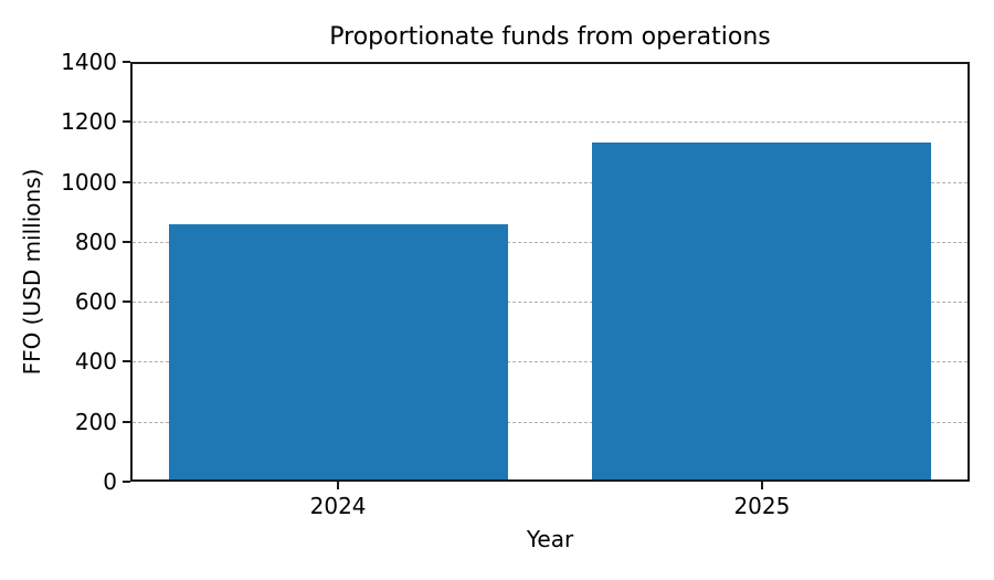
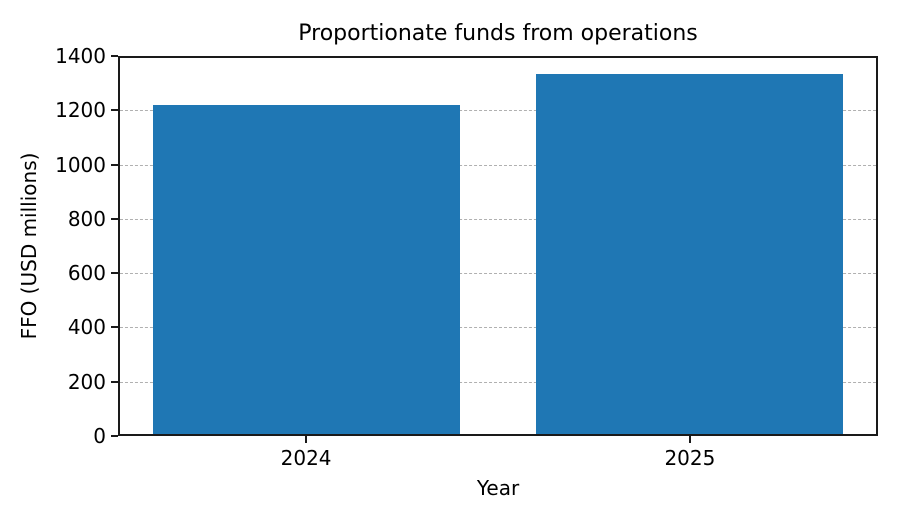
2024: 860 -> 1220
2025: 1130 -> 1340
